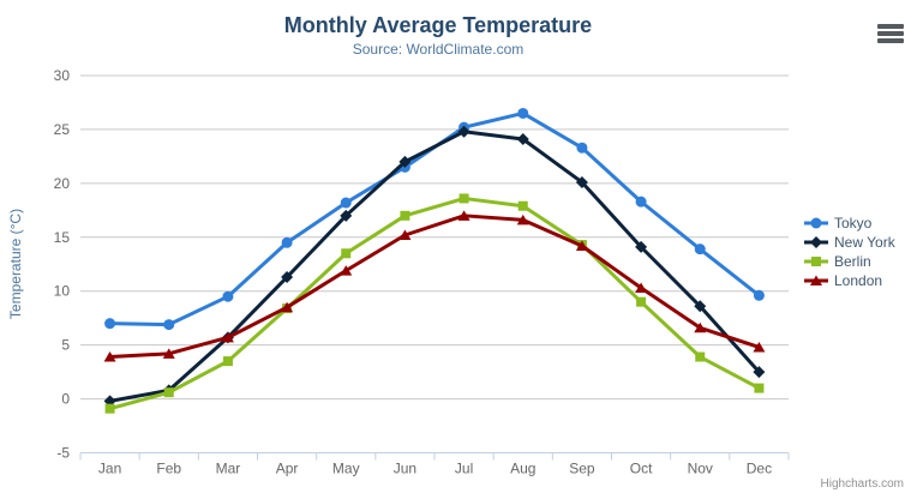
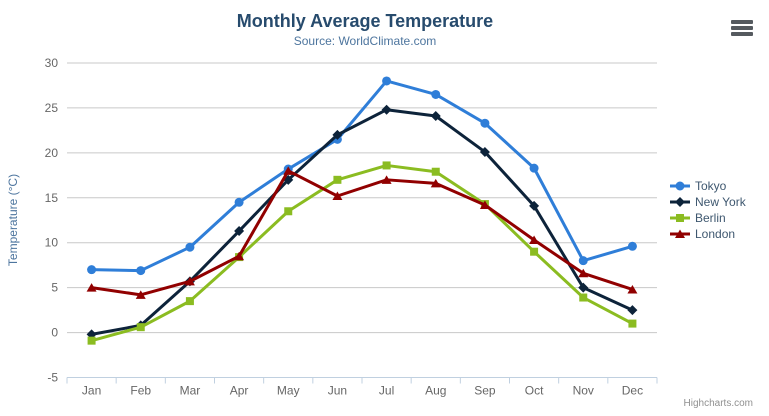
London/Jan: 4 -> 5
London/May: 12 -> 18
Tokyo/Jul: 25 -> 28
Tokyo/Nov: 14 -> 8
New York/Nov: 9 -> 5
